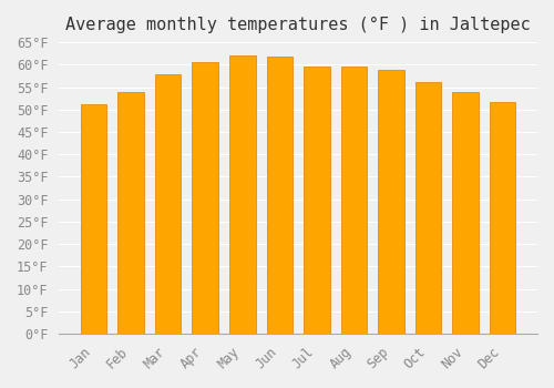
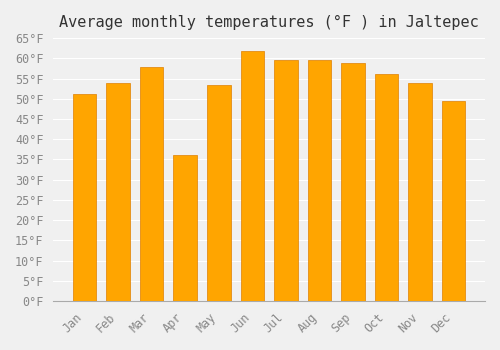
Apr: 60.6°F -> 36.0°F
May: 62.1°F -> 53.5°F
Dec: 51.8°F -> 49.5°F
